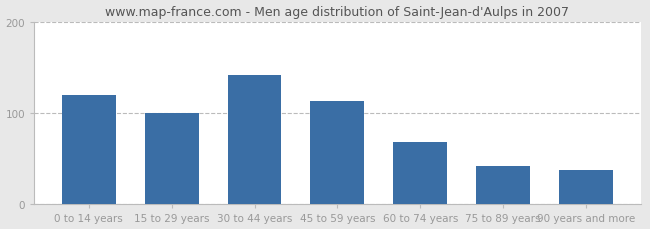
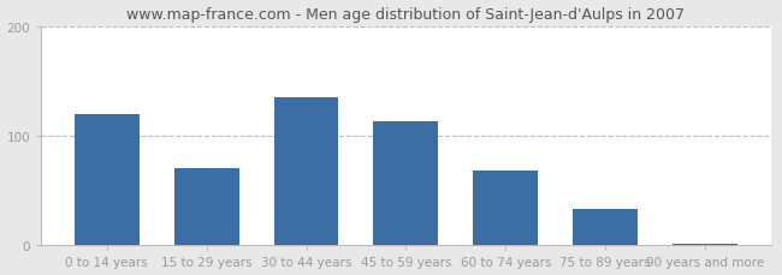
15 to 29 years: 100 -> 70
30 to 44 years: 142 -> 135
75 to 89 years: 42 -> 33
90 years and more: 38 -> 2
